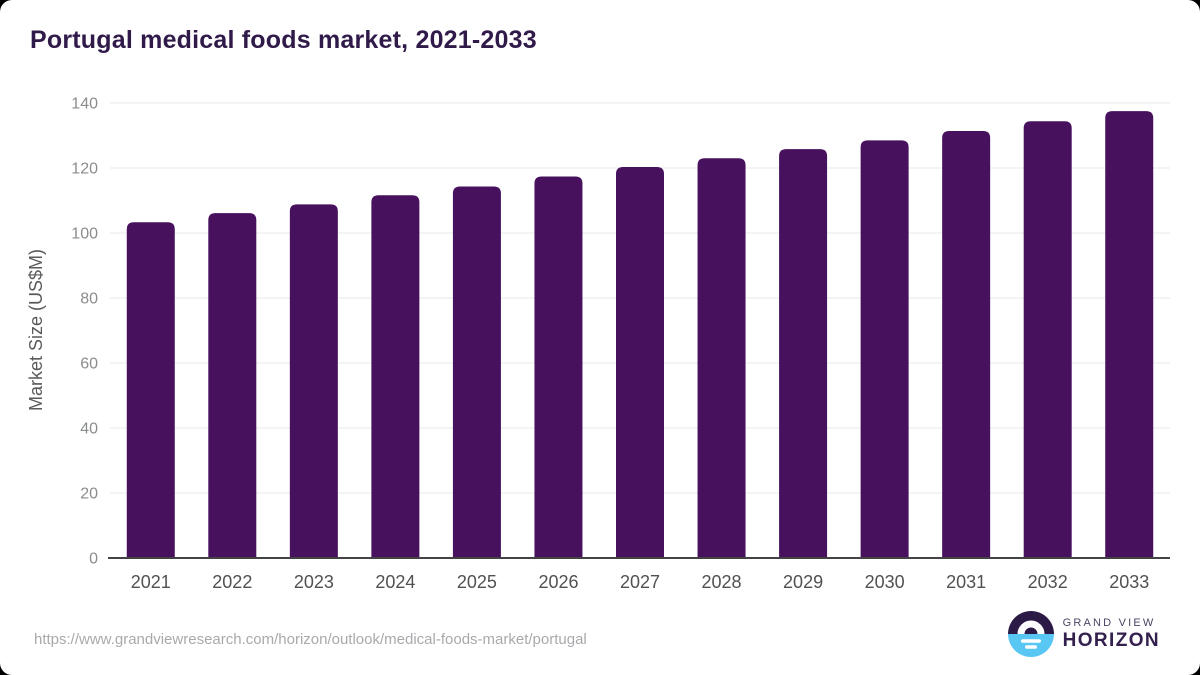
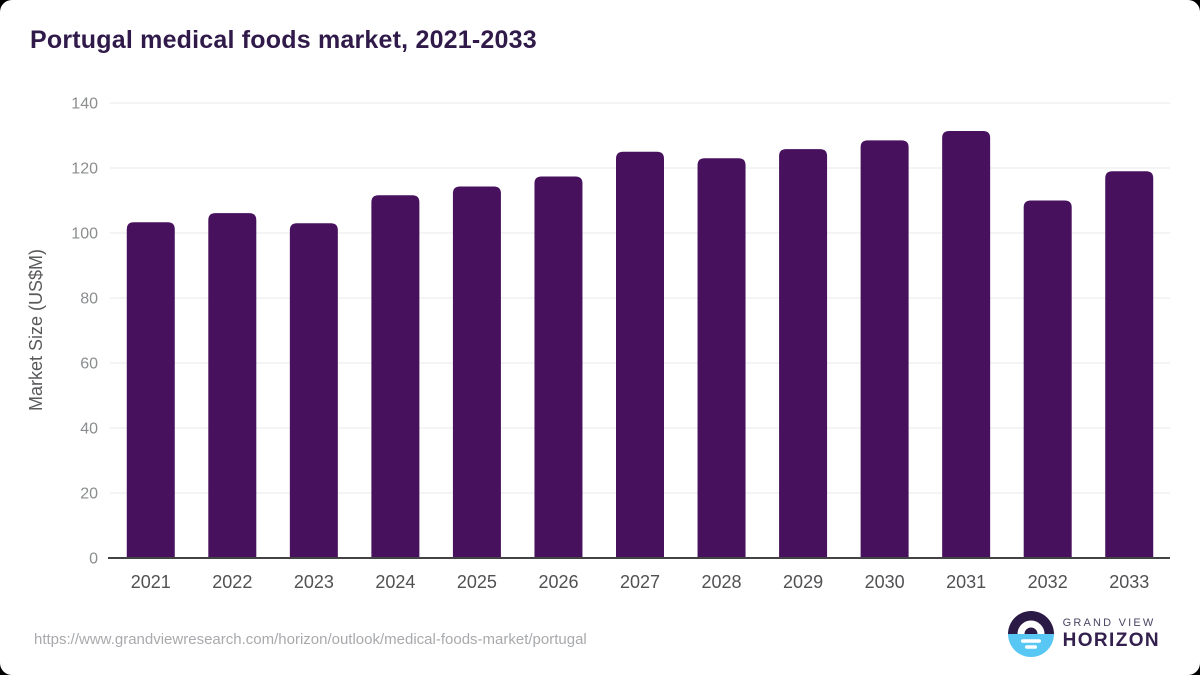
2023: 109 -> 103
2027: 120 -> 125
2032: 134 -> 110
2033: 138 -> 119
